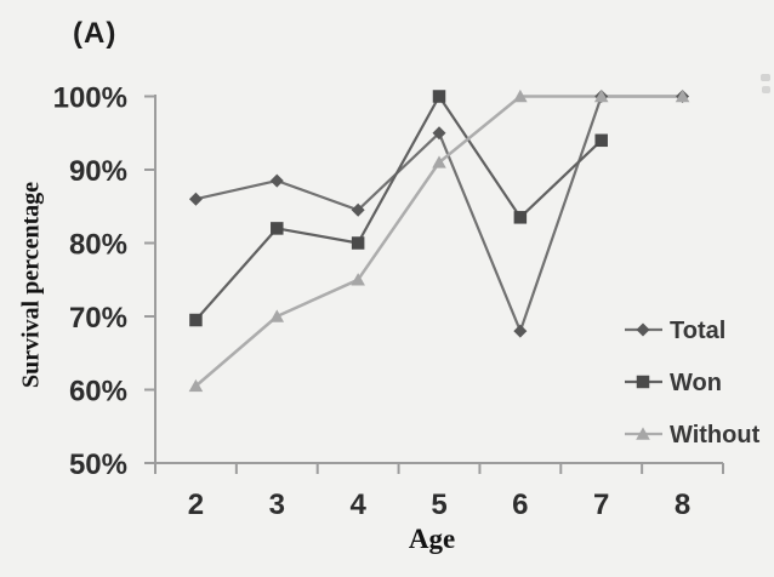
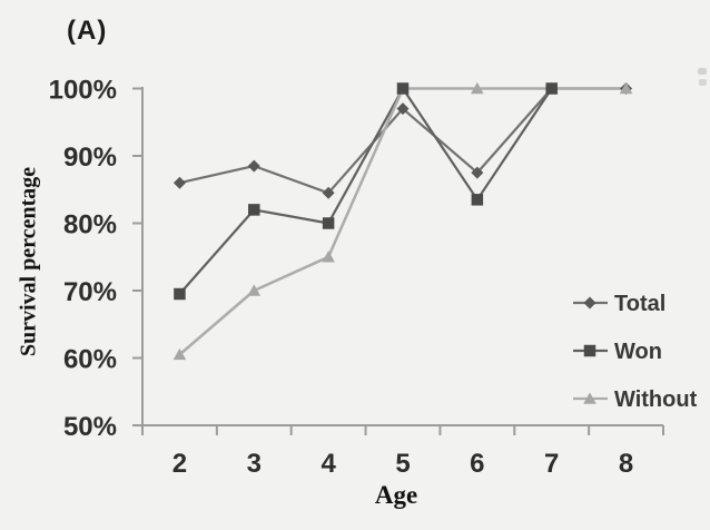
Total/5: 95% -> 97%
Without/5: 91% -> 100%
Total/6: 68% -> 88%
Won/7: 94% -> 100%
